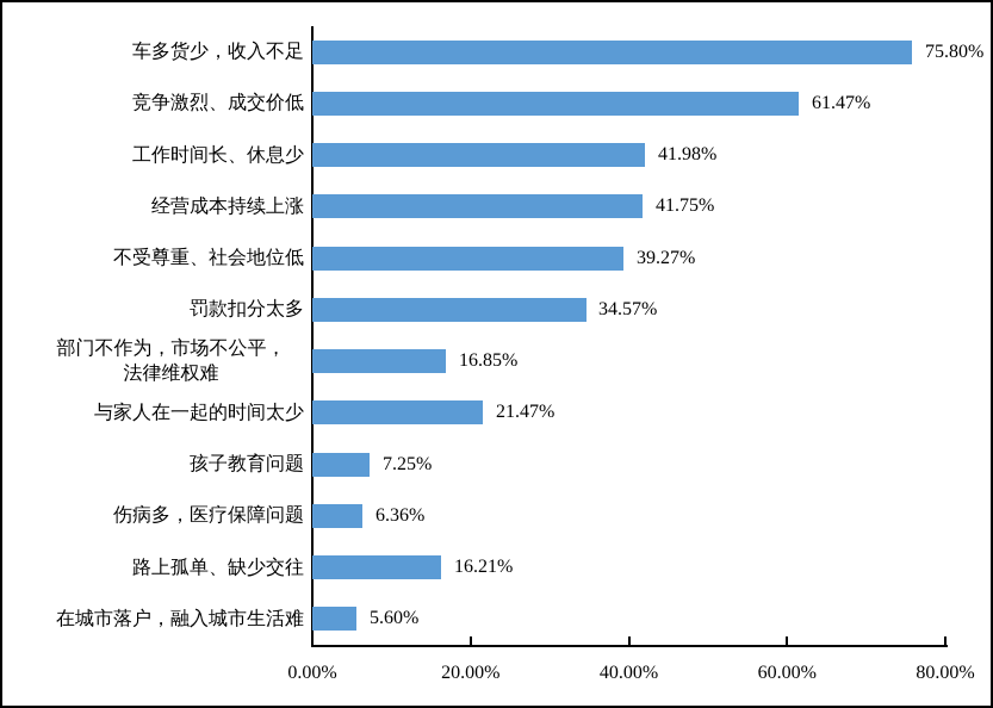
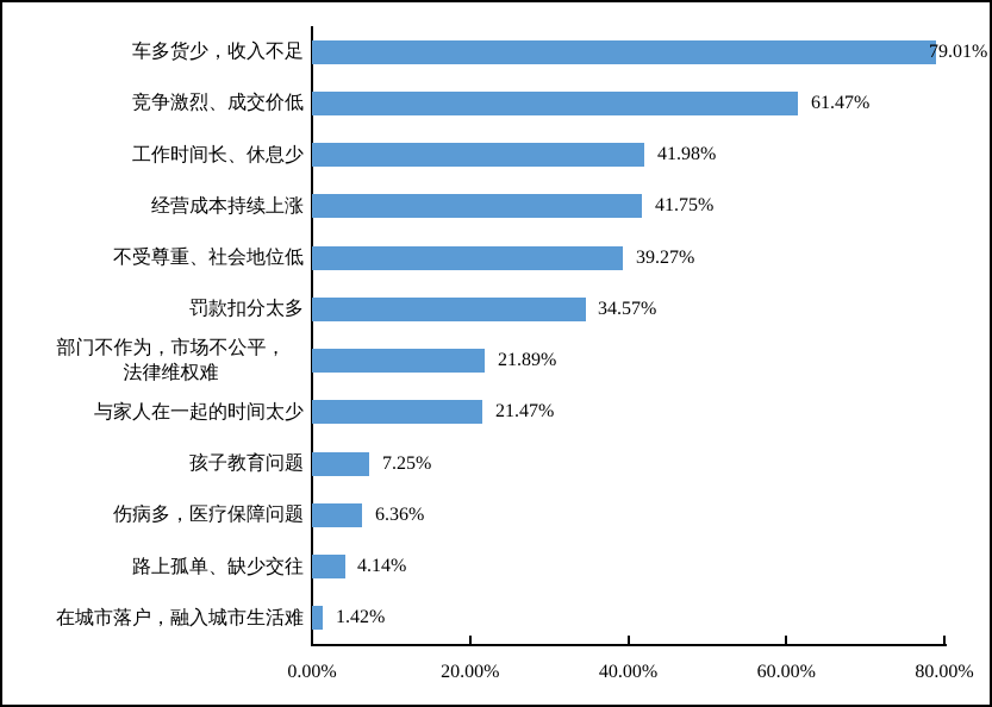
车多货少，收入不足: 75.80% -> 79.01%
部门不作为，市场不公平， 法律维权难: 16.85% -> 21.89%
路上孤单、缺少交往: 16.21% -> 4.14%
在城市落户，融入城市生活难: 5.60% -> 1.42%
